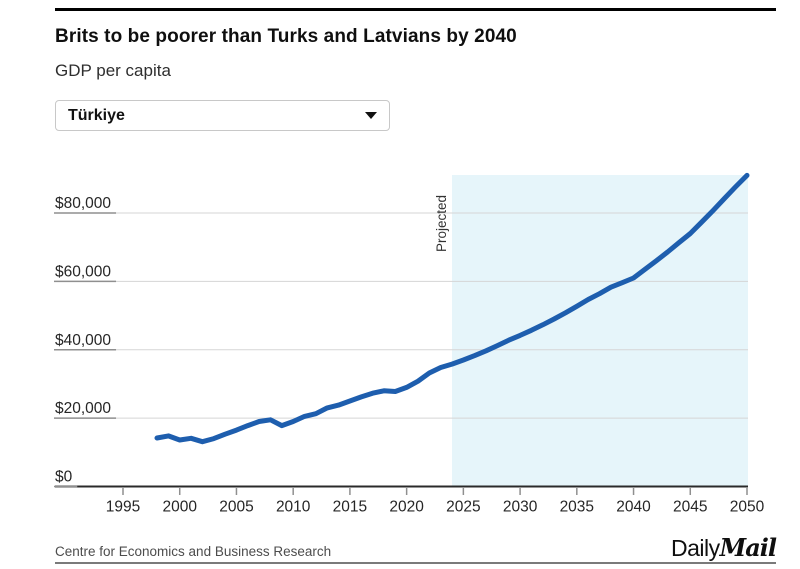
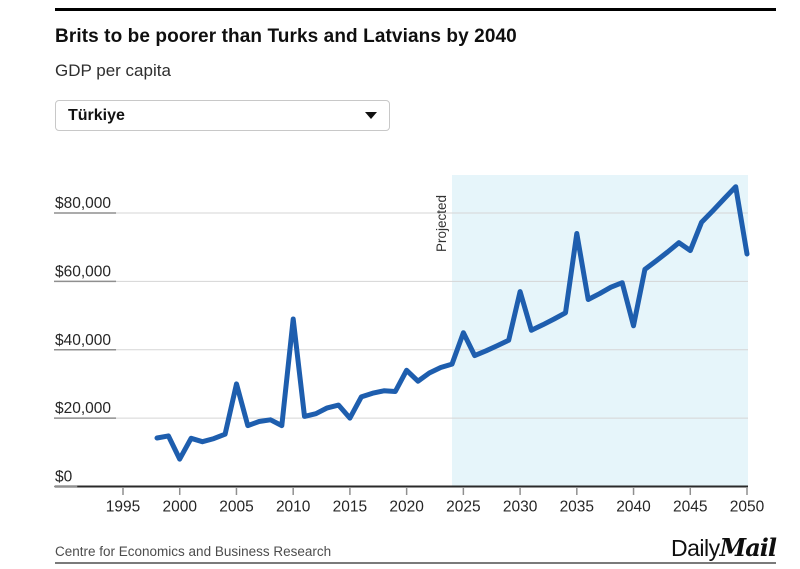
2000: $14000 -> $8000
2005: $16000 -> $30000
2010: $19000 -> $49000
2015: $25000 -> $20000
2020: $29000 -> $34000
2025: $37000 -> $45000
2030: $44000 -> $57000
2035: $53000 -> $74000
2040: $61000 -> $47000
2045: $74000 -> $69000
2050: $91000 -> $68000
